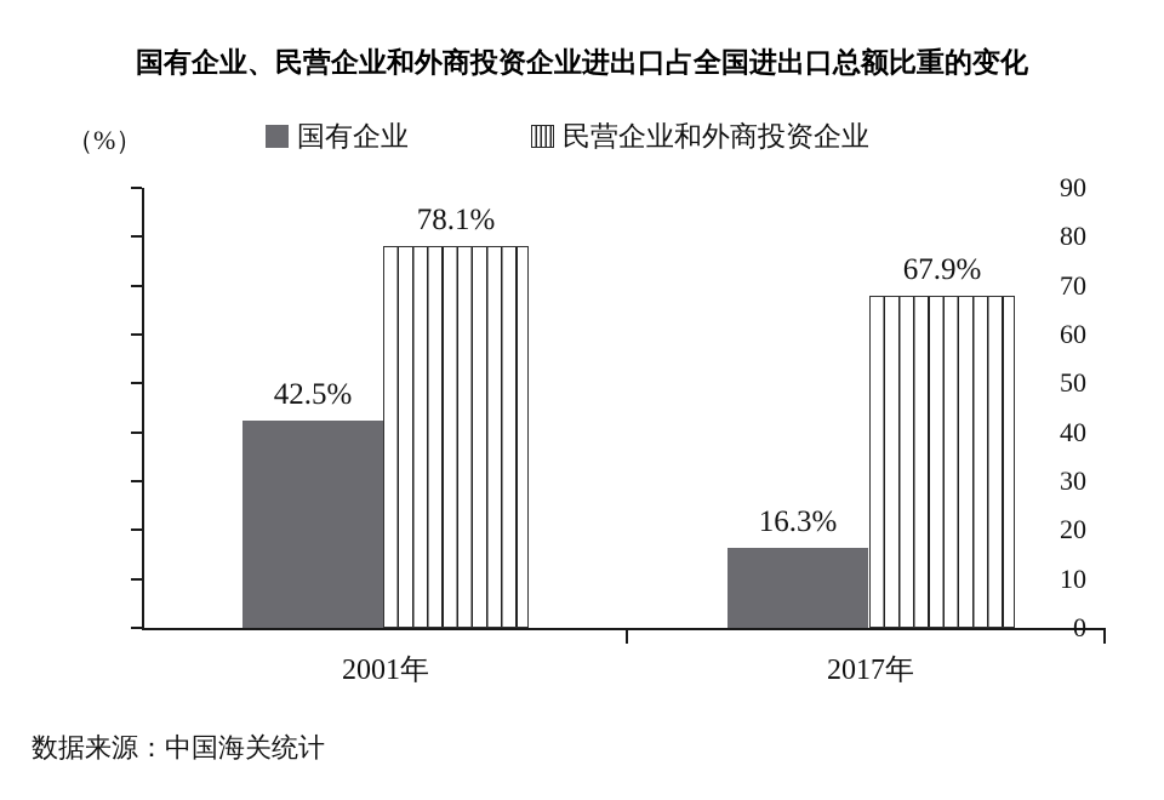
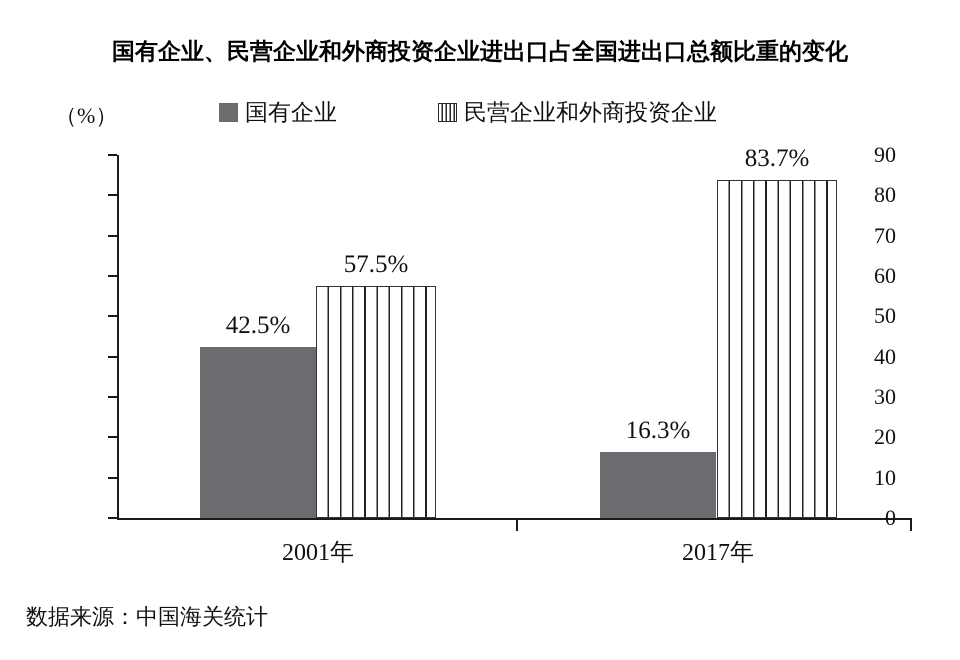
民营企业和外商投资企业/2001年: 78.1% -> 57.5%
民营企业和外商投资企业/2017年: 67.9% -> 83.7%
